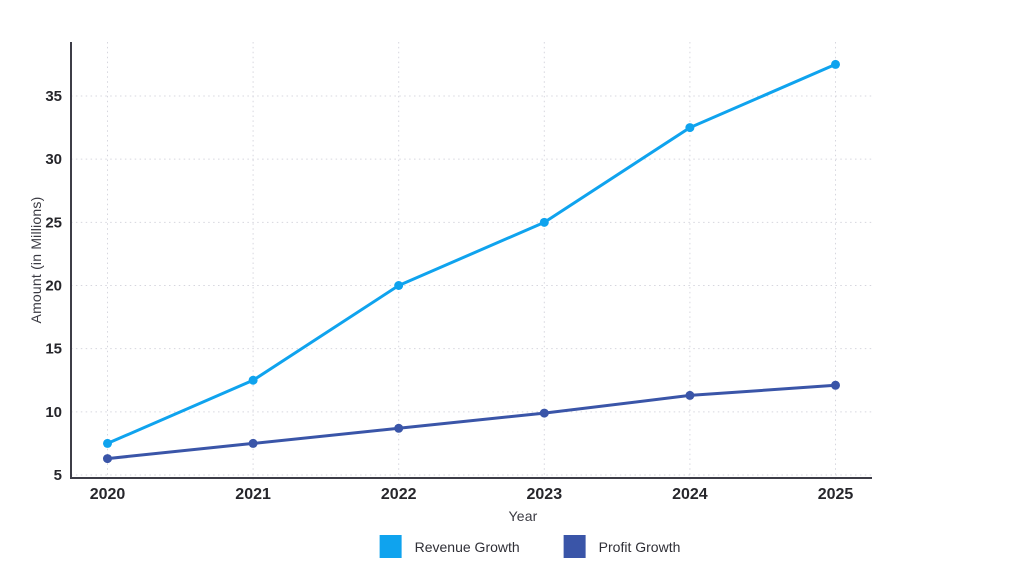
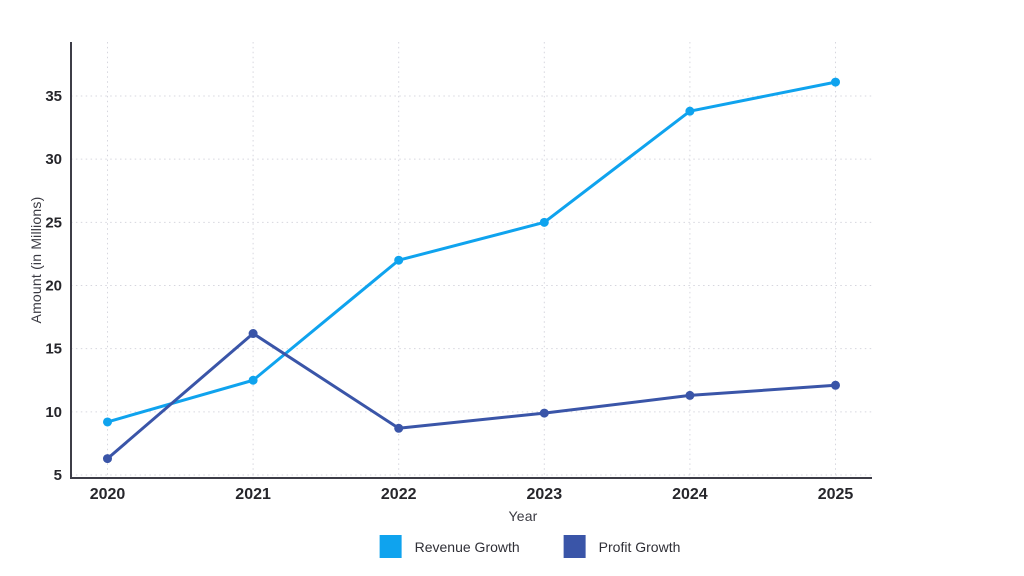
Revenue Growth/2020: 7.5 -> 9.2
Profit Growth/2021: 7.5 -> 16.2
Revenue Growth/2022: 20.0 -> 22.0
Revenue Growth/2024: 32.5 -> 33.8
Revenue Growth/2025: 37.5 -> 36.1
